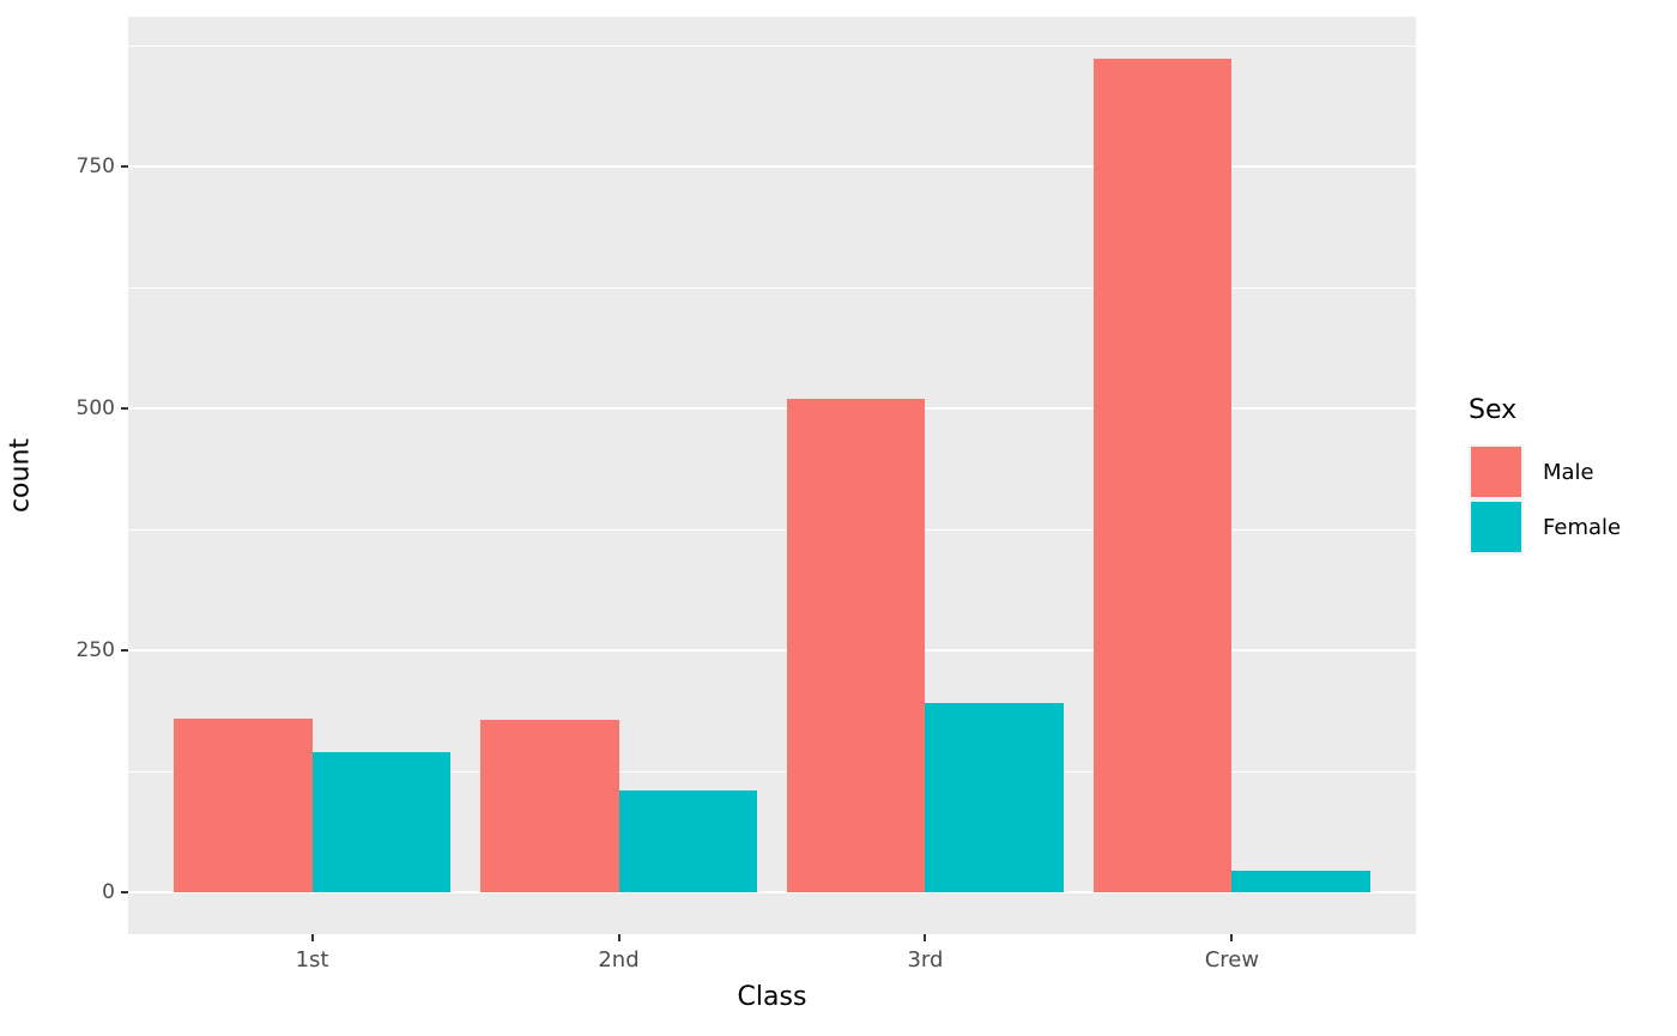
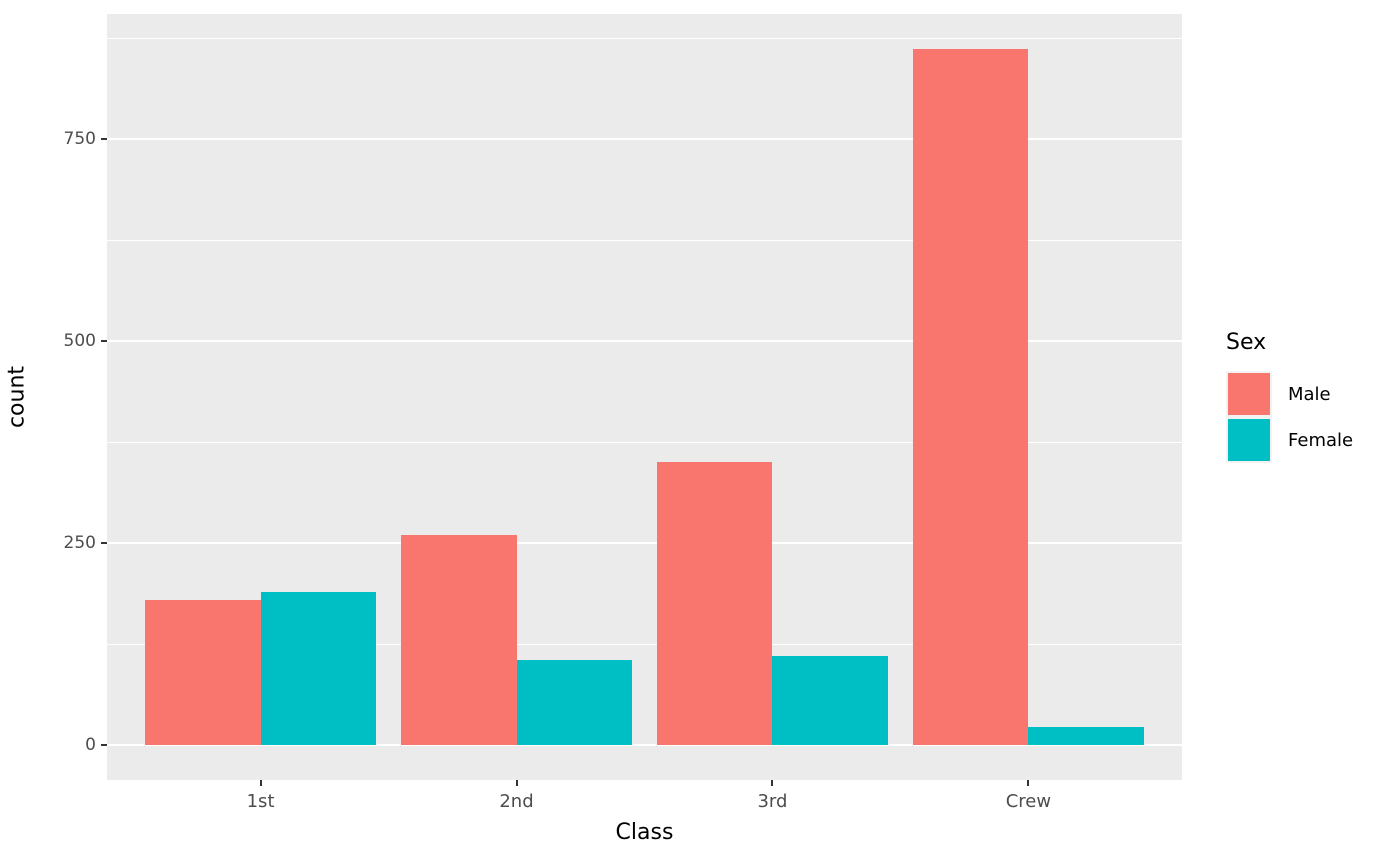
Female/1st: 140 -> 190
Male/2nd: 180 -> 260
Male/3rd: 510 -> 350
Female/3rd: 200 -> 110
